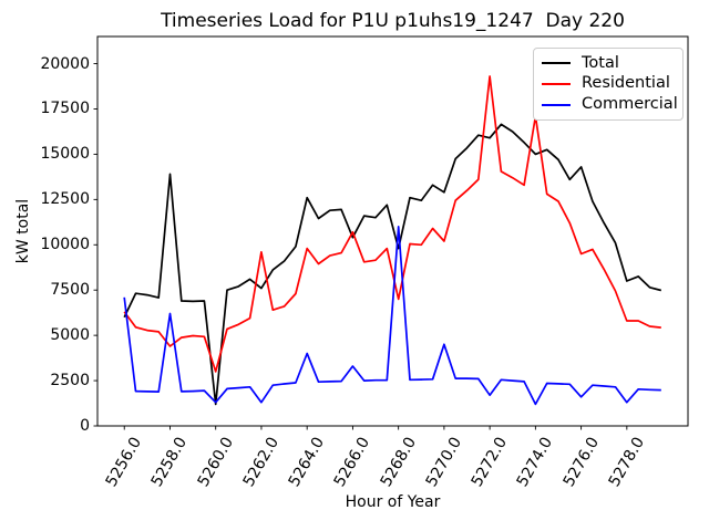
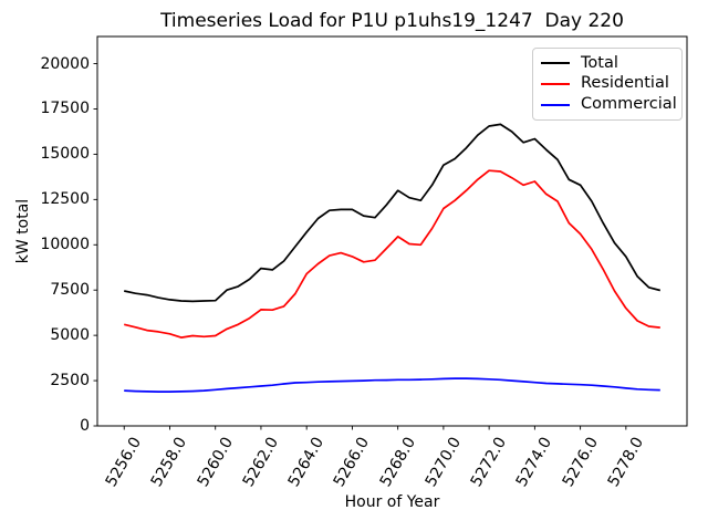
Total/5256.0: 6000 -> 7400
Residential/5256.0: 6300 -> 5600
Commercial/5256.0: 7100 -> 2000
Total/5258.0: 13900 -> 7000
Residential/5258.0: 4400 -> 5100
Commercial/5258.0: 6200 -> 1900
Total/5260.0: 1200 -> 6900
Residential/5260.0: 3000 -> 5000
Commercial/5260.0: 1300 -> 2000
Total/5262.0: 7600 -> 8700
Residential/5262.0: 9600 -> 6400
Commercial/5262.0: 1300 -> 2200
Total/5264.0: 12600 -> 10700
Residential/5264.0: 9800 -> 8400
Commercial/5264.0: 4000 -> 2400
Total/5266.0: 10400 -> 12000
Residential/5266.0: 10700 -> 9400
Commercial/5266.0: 3300 -> 2500
Total/5268.0: 9800 -> 13000
Residential/5268.0: 7000 -> 10400
Commercial/5268.0: 11000 -> 2600
Total/5270.0: 12900 -> 14400
Residential/5270.0: 10200 -> 12000
Commercial/5270.0: 4500 -> 2600
Total/5272.0: 15900 -> 16600
Residential/5272.0: 19300 -> 14100
Commercial/5272.0: 1700 -> 2600
Total/5274.0: 15000 -> 15800
Residential/5274.0: 17100 -> 13500
Commercial/5274.0: 1200 -> 2400
Total/5276.0: 14300 -> 13300
Residential/5276.0: 9500 -> 10600
Commercial/5276.0: 1600 -> 2300
Total/5278.0: 8000 -> 9400
Residential/5278.0: 5800 -> 6500
Commercial/5278.0: 1300 -> 2100
